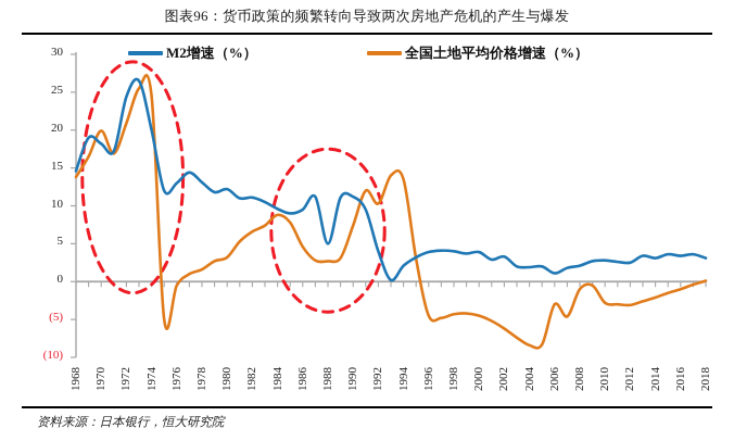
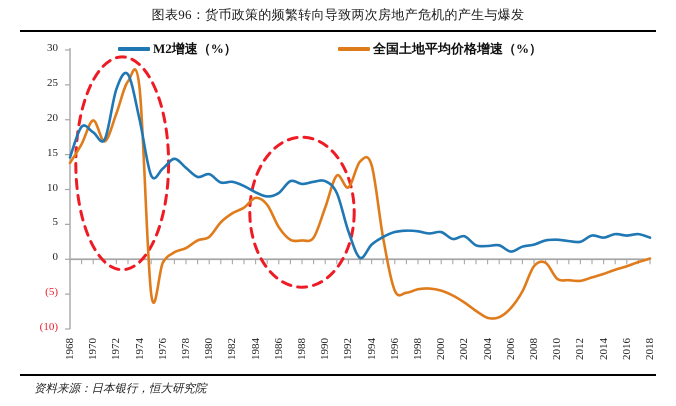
M2增速（%）/1988: 5 -> 11
全国土地平均价格增速（%）/2006: -3 -> -7
